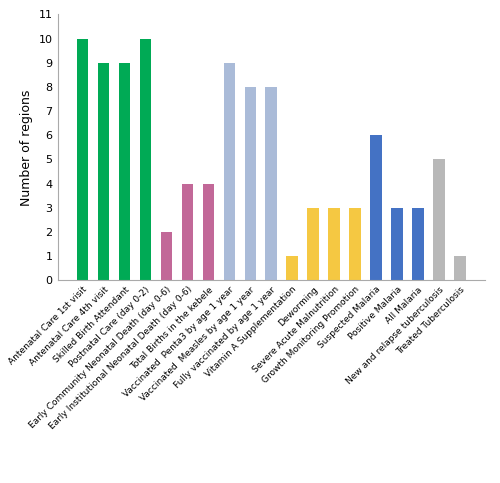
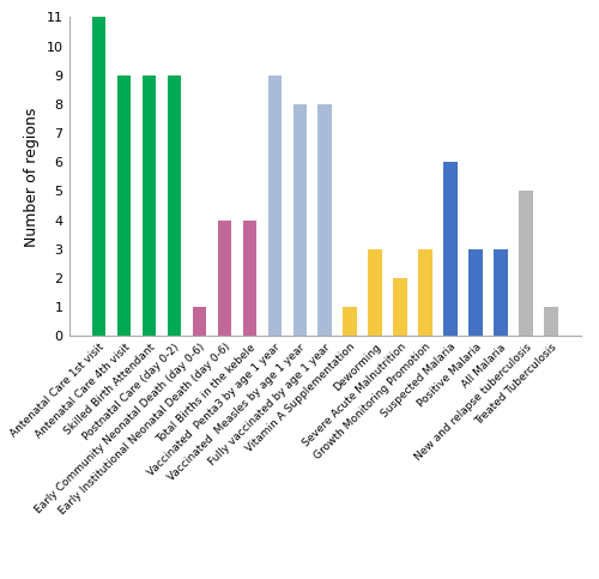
Antenatal Care 1st visit: 10 -> 11
Postnatal Care (day 0-2): 10 -> 9
Early Community Neonatal Death (day 0-6): 2 -> 1
Severe Acute Malnutrition: 3 -> 2
